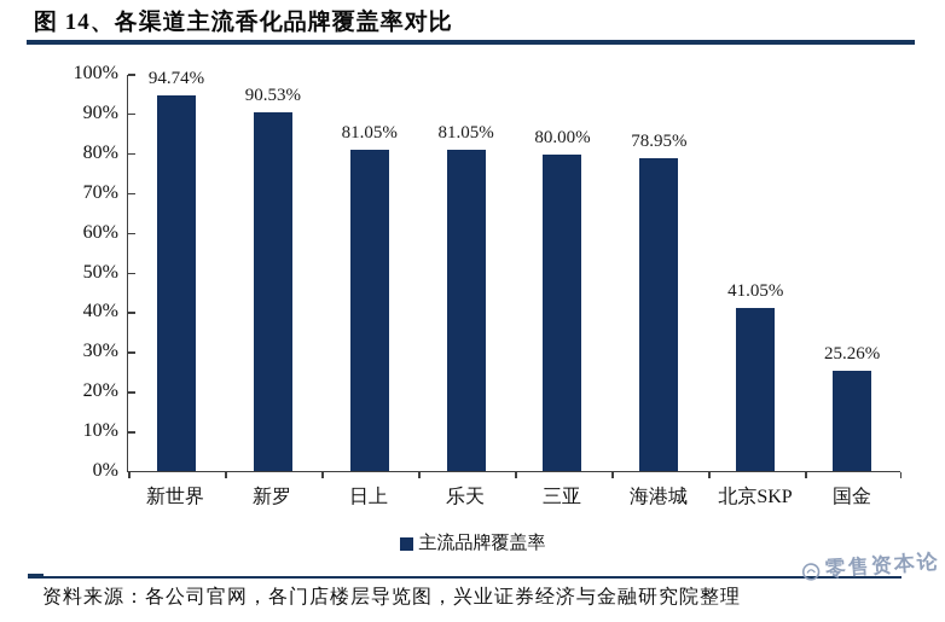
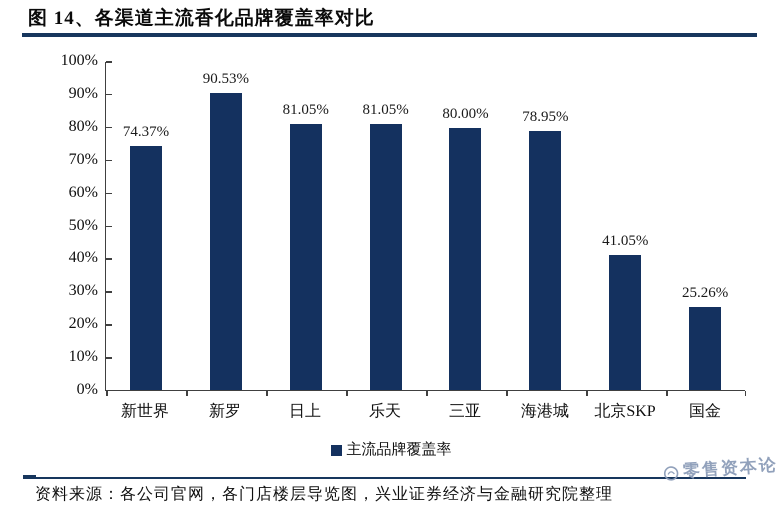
新世界: 94.74% -> 74.37%
